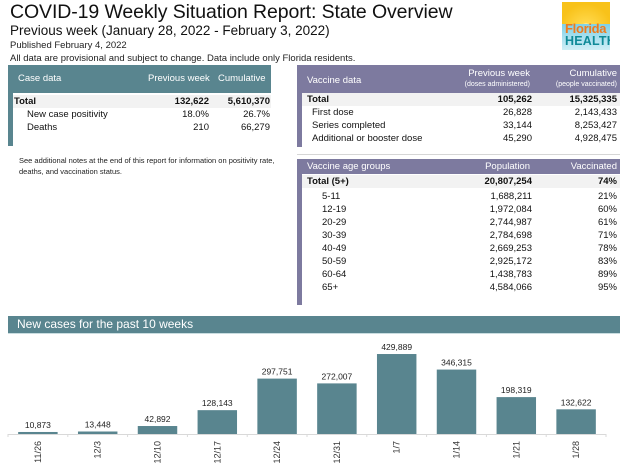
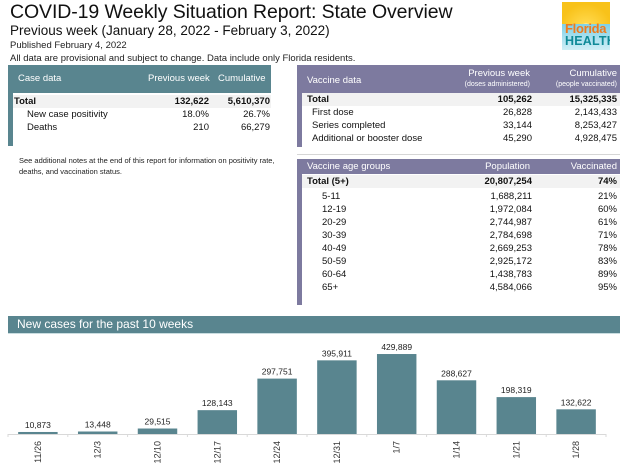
12/10: 42,892 -> 29,515
12/31: 272,007 -> 395,911
1/14: 346,315 -> 288,627
